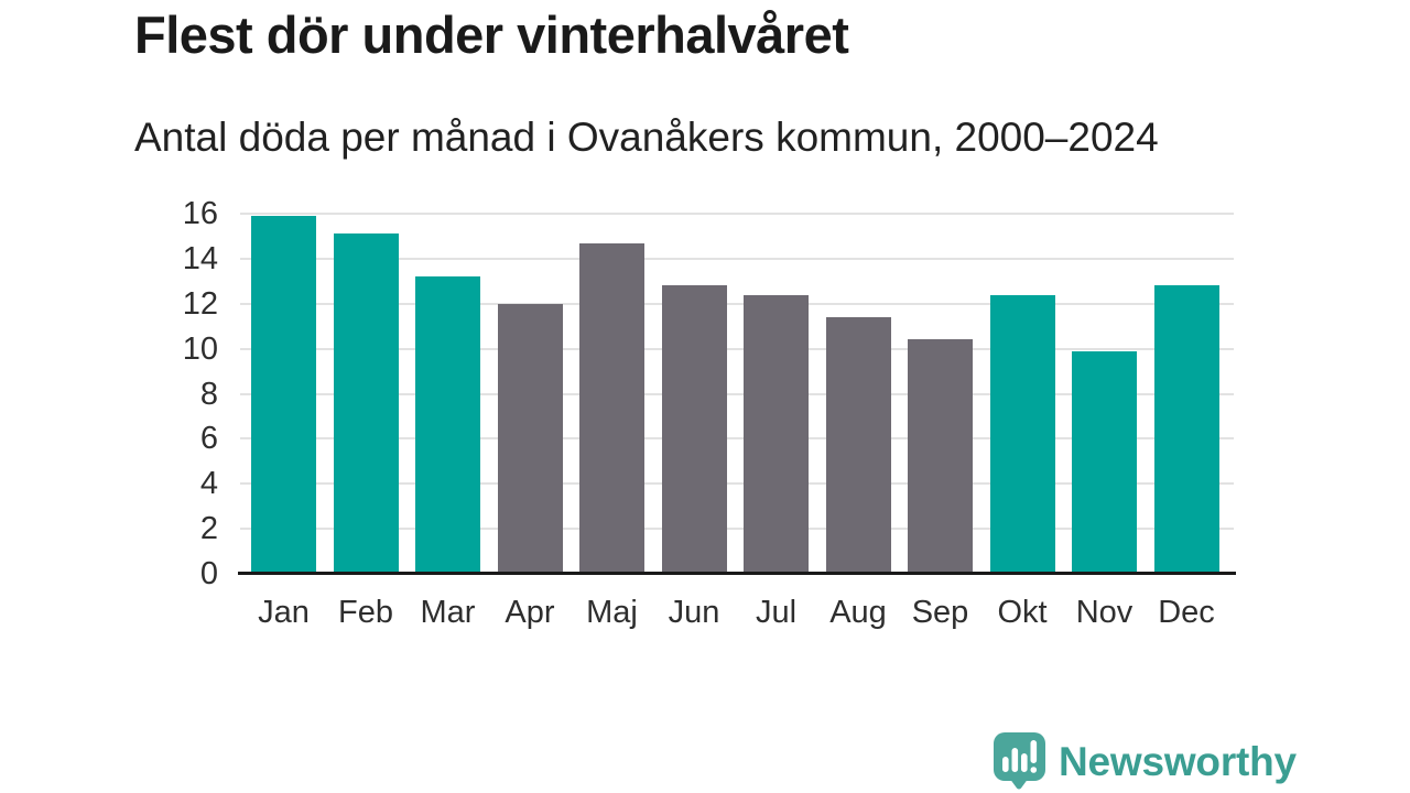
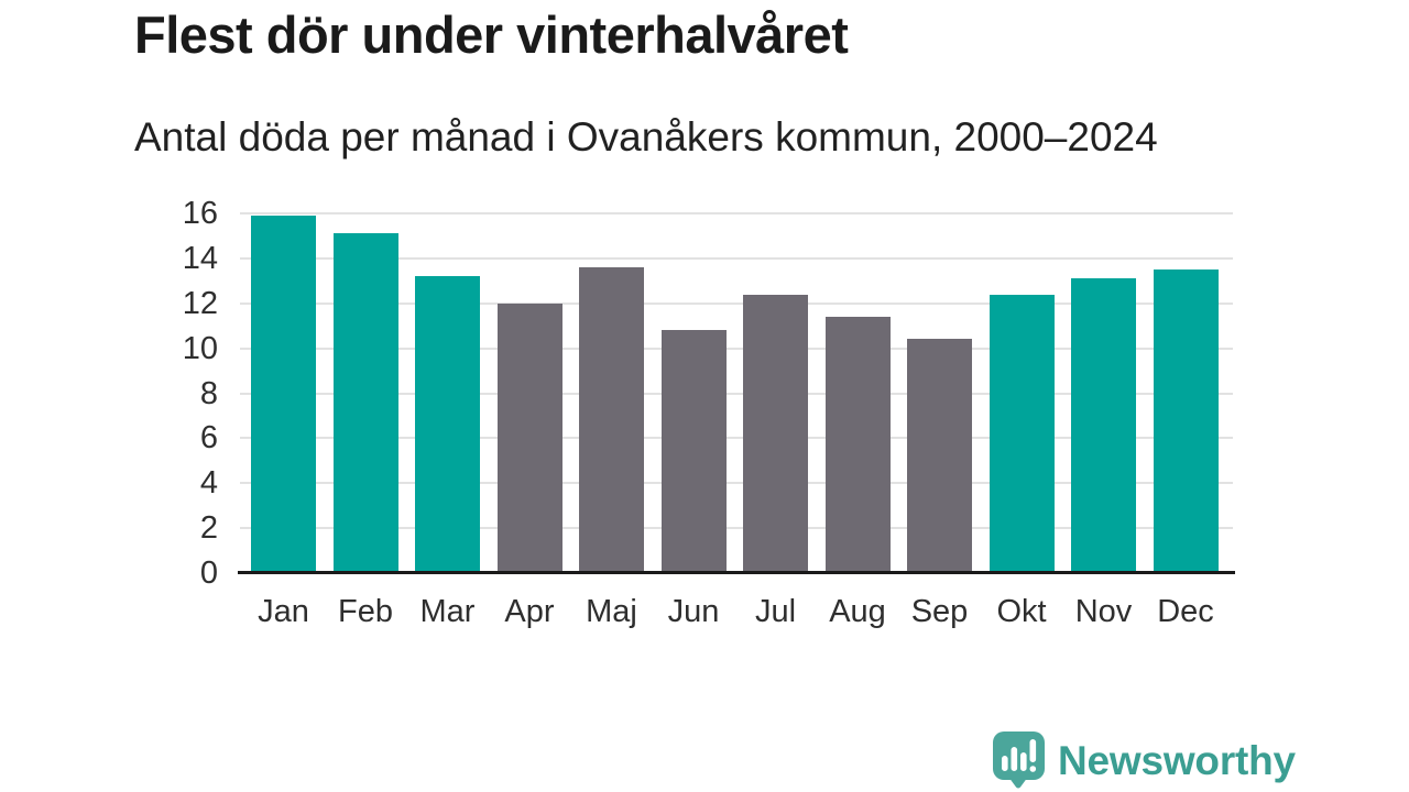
Maj: 14.7 -> 13.6
Jun: 12.8 -> 10.8
Nov: 9.9 -> 13.1
Dec: 12.8 -> 13.5
